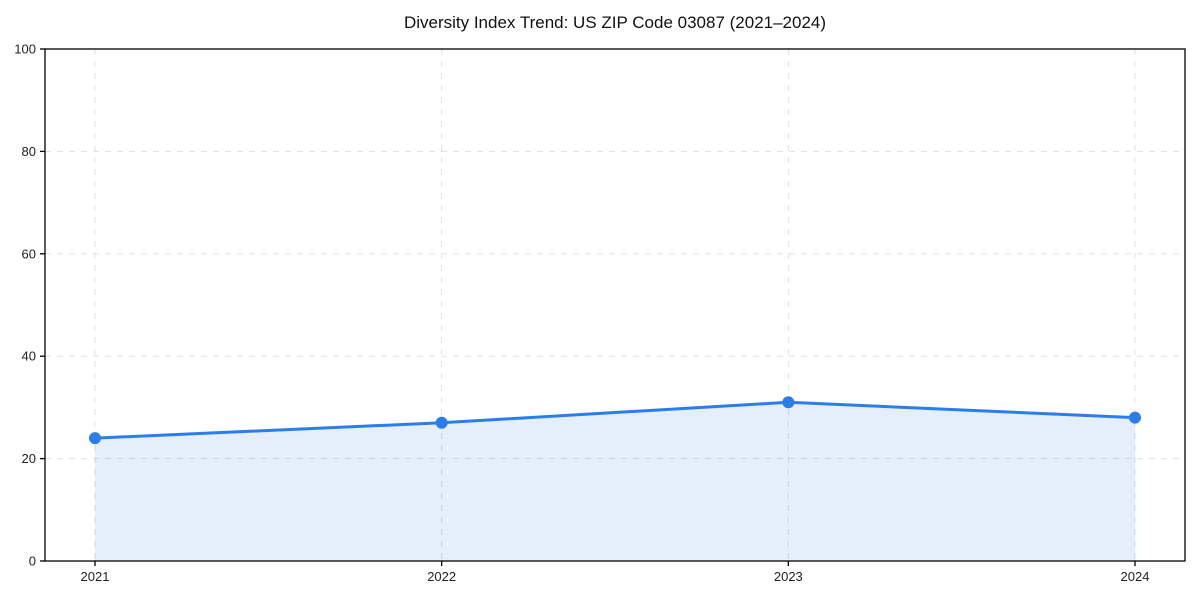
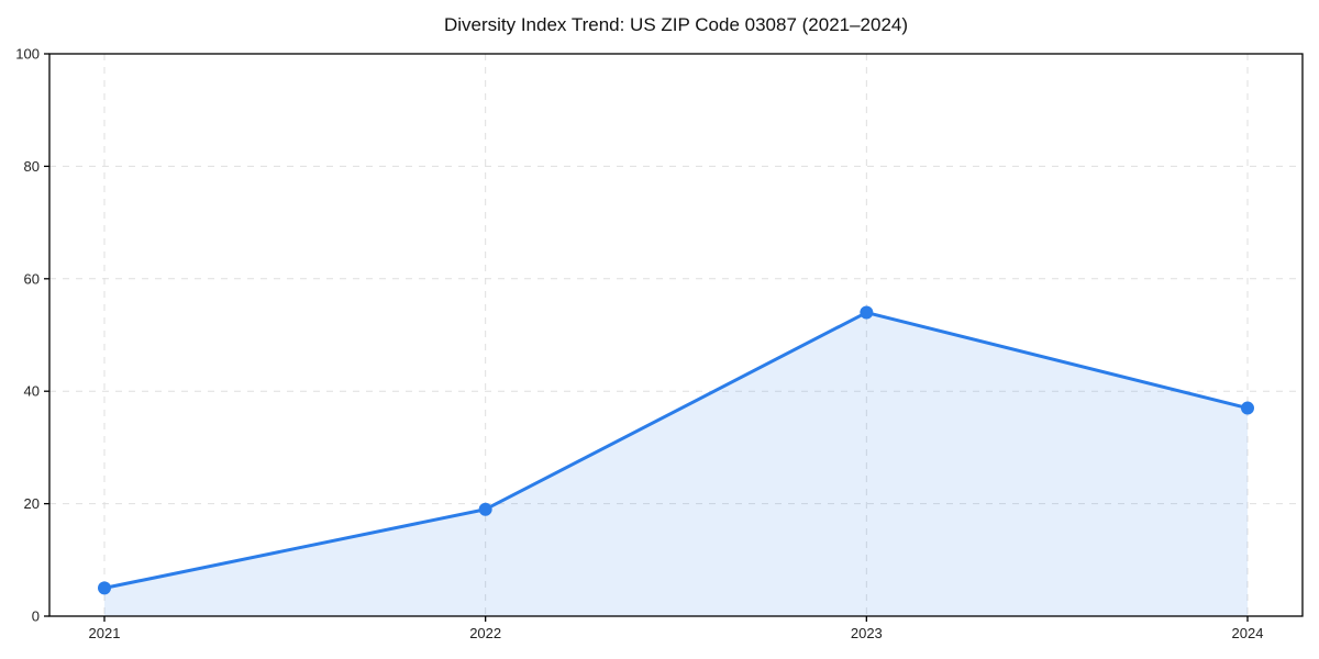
2021: 24 -> 5
2022: 27 -> 19
2023: 31 -> 54
2024: 28 -> 37
